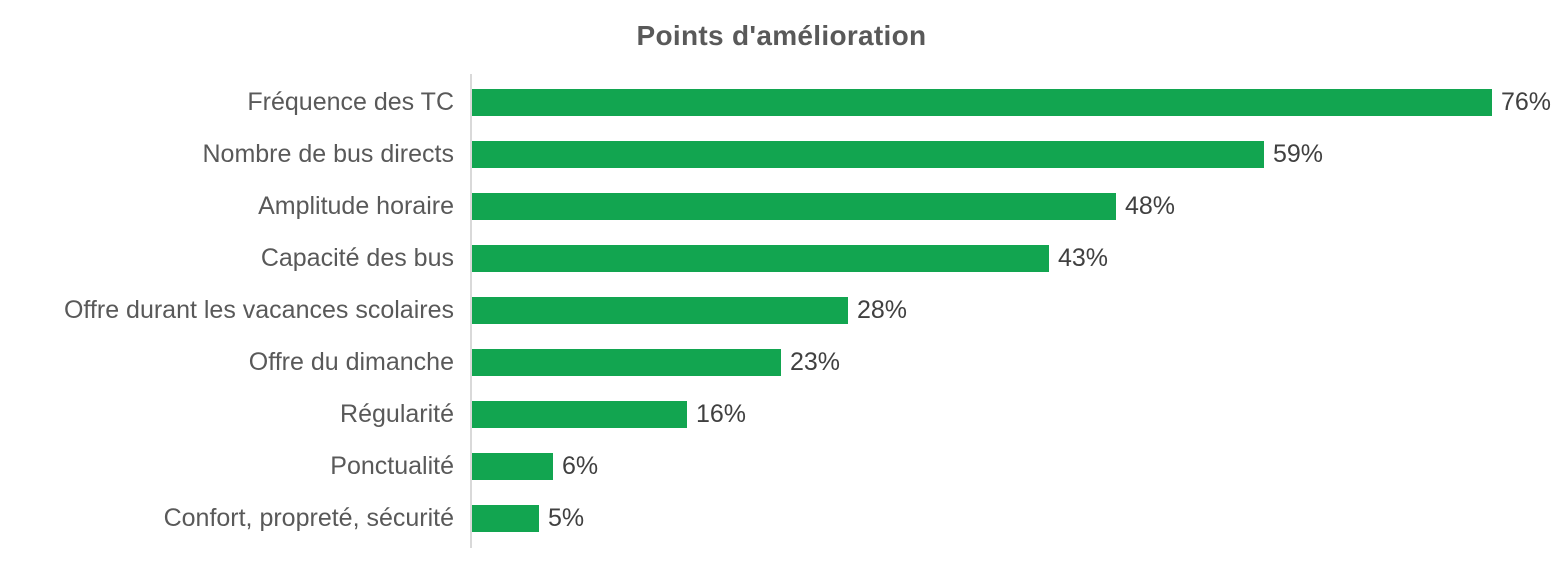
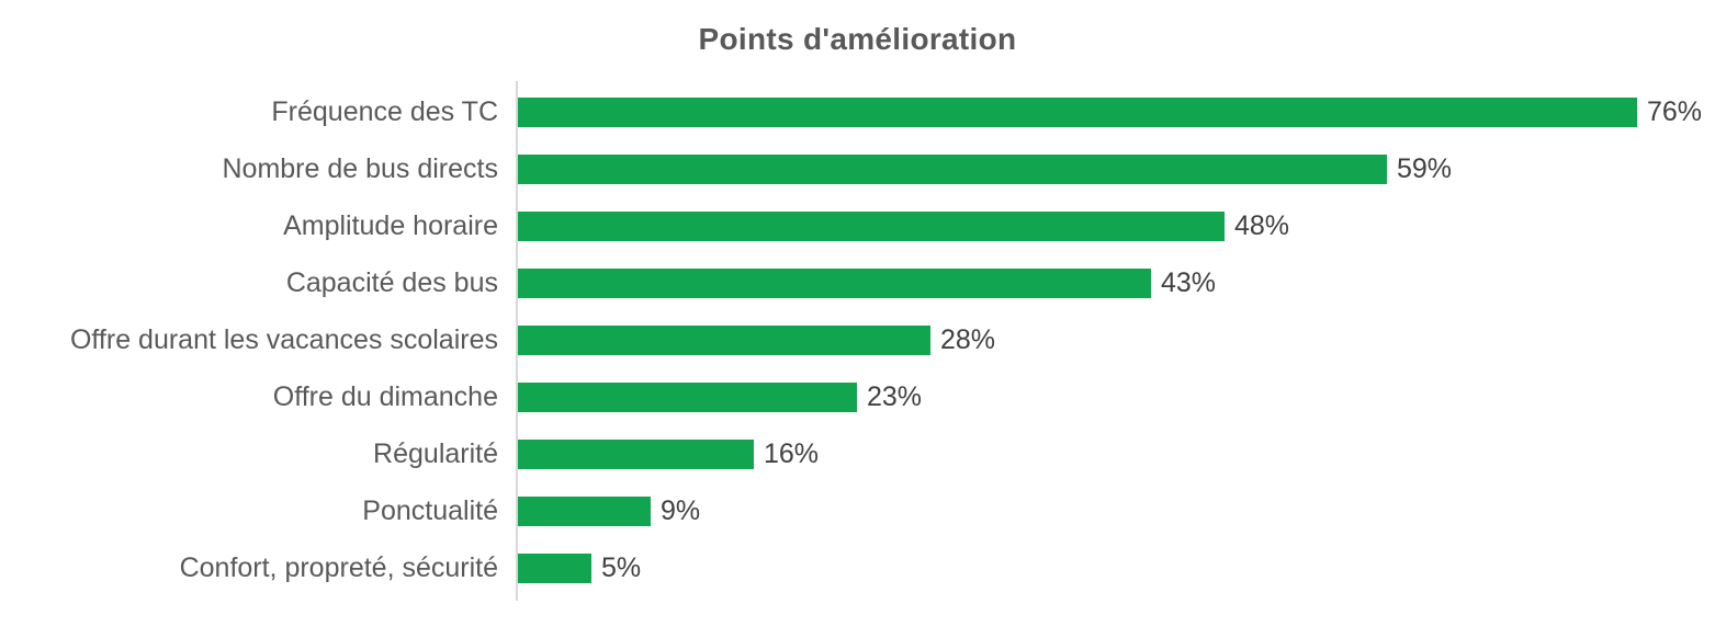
Ponctualité: 6% -> 9%
